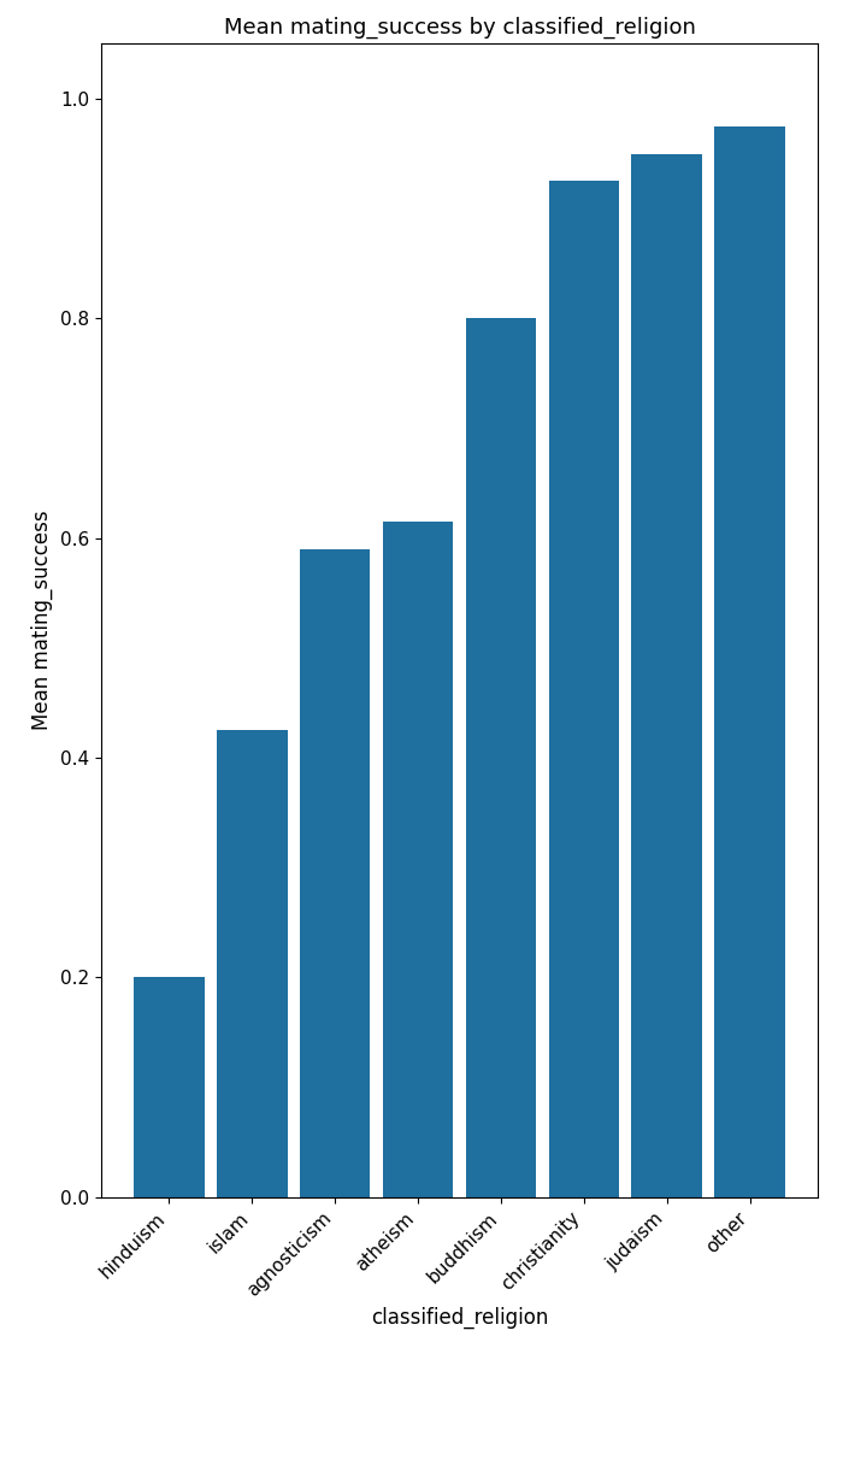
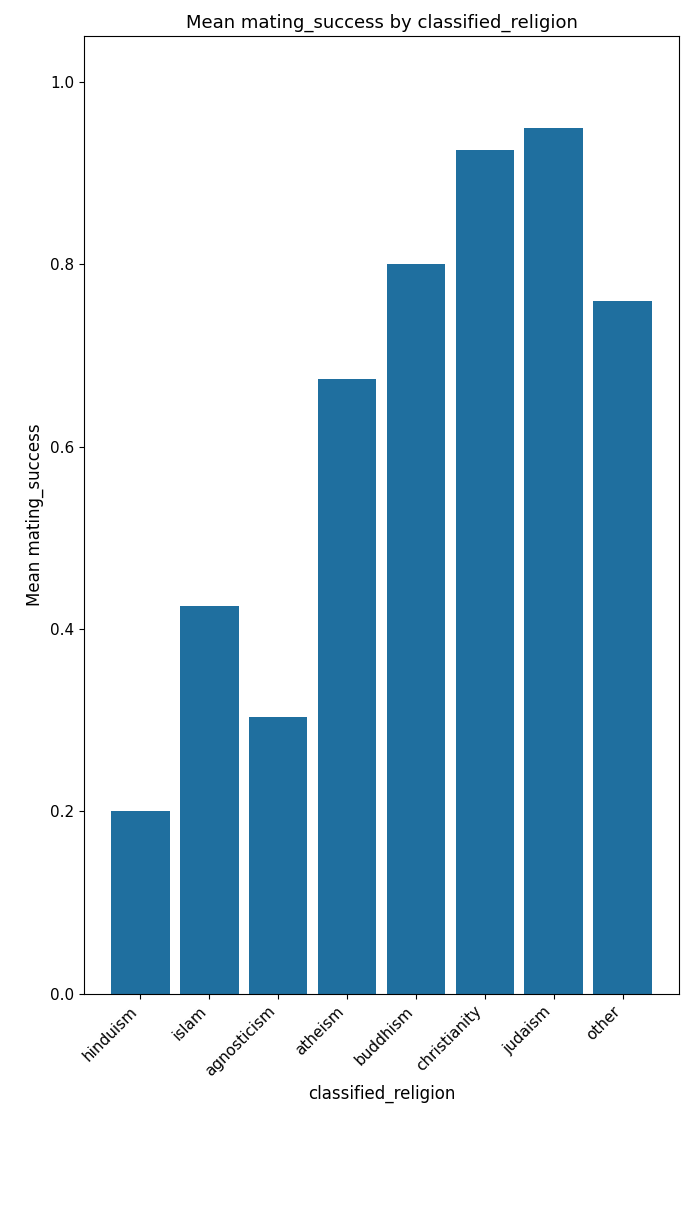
agnosticism: 0.590 -> 0.304
atheism: 0.615 -> 0.674
other: 0.975 -> 0.760
